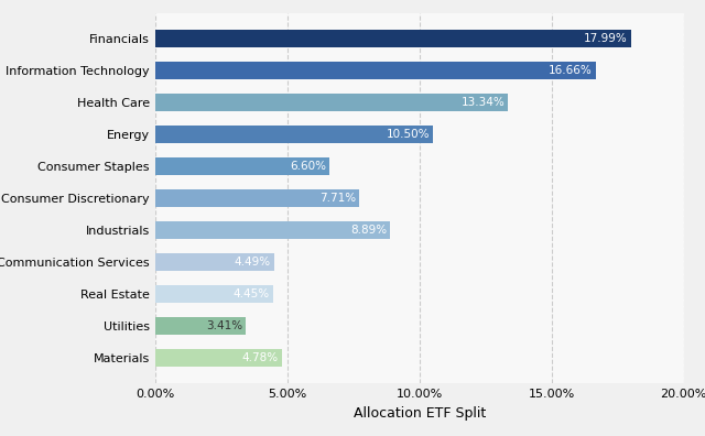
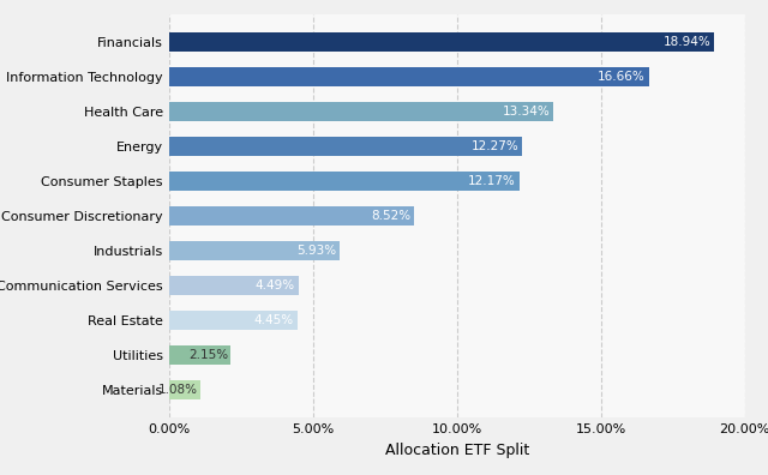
Financials: 17.99% -> 18.94%
Energy: 10.50% -> 12.27%
Consumer Staples: 6.60% -> 12.17%
Consumer Discretionary: 7.71% -> 8.52%
Industrials: 8.89% -> 5.93%
Utilities: 3.41% -> 2.15%
Materials: 4.78% -> 1.08%
